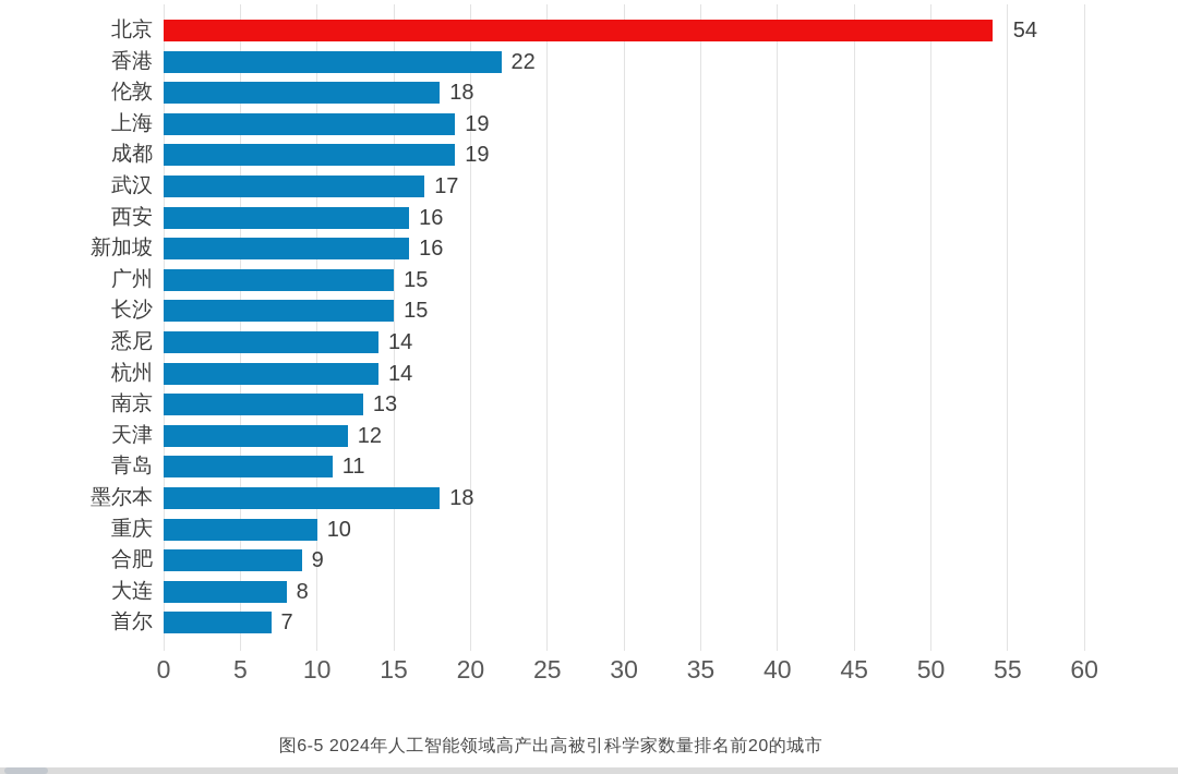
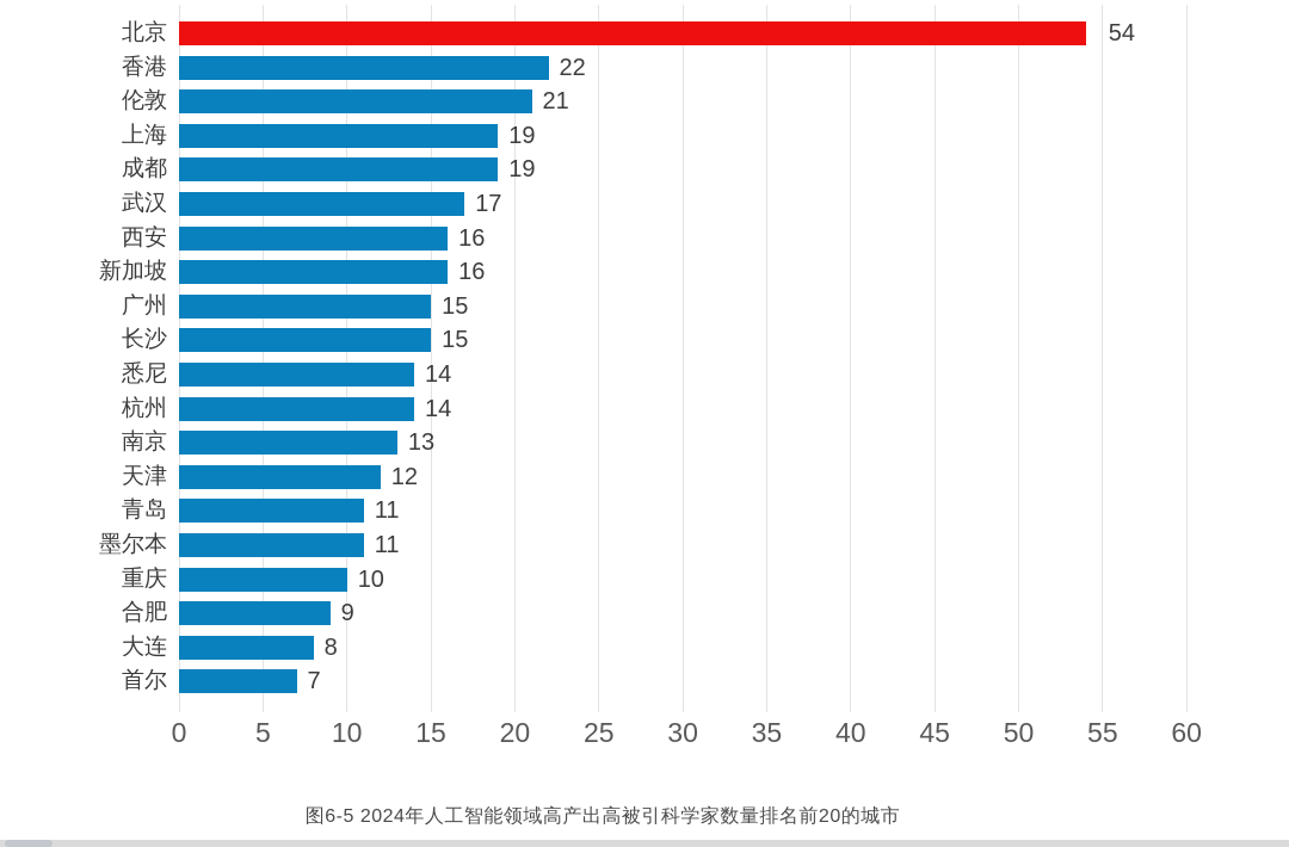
伦敦: 18 -> 21
墨尔本: 18 -> 11
